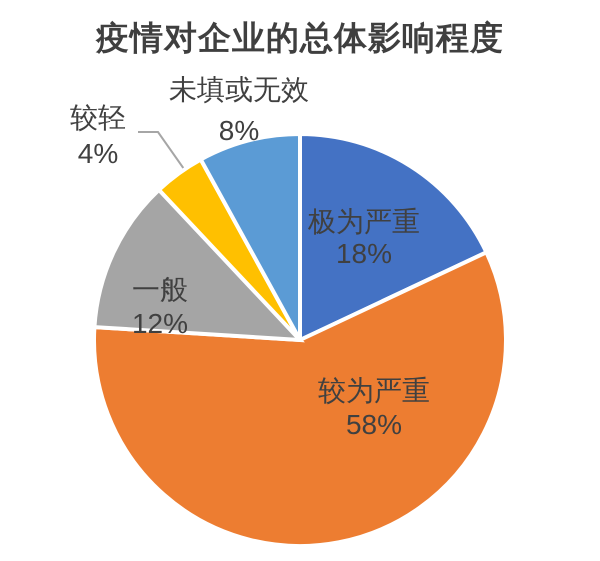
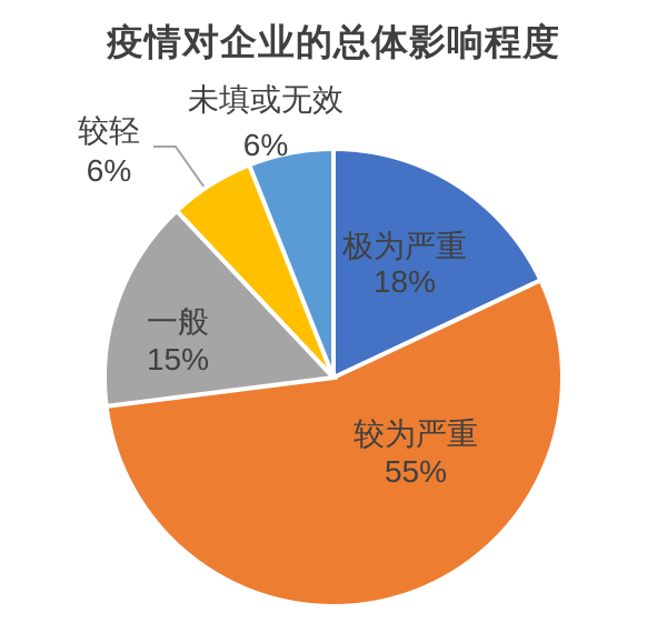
较为严重: 58% -> 55%
一般: 12% -> 15%
较轻: 4% -> 6%
未填或无效: 8% -> 6%
